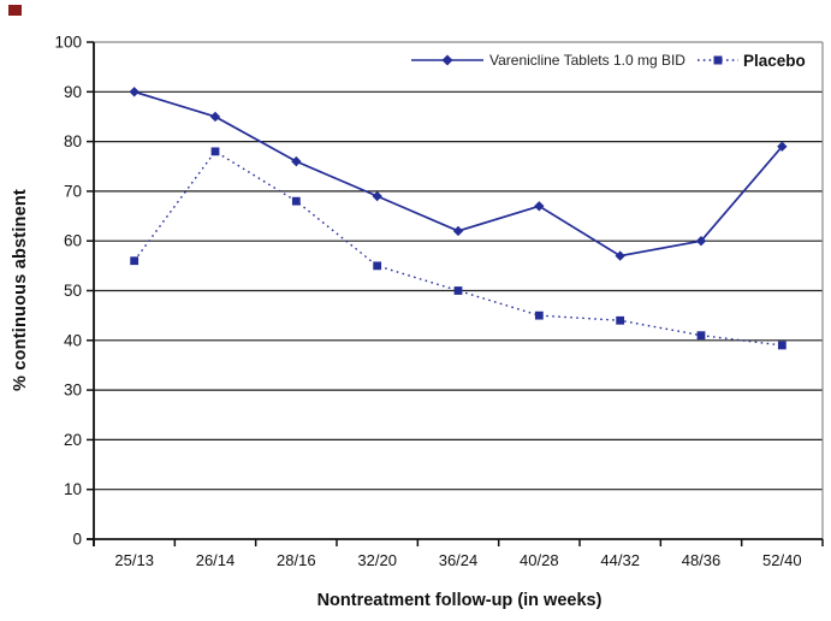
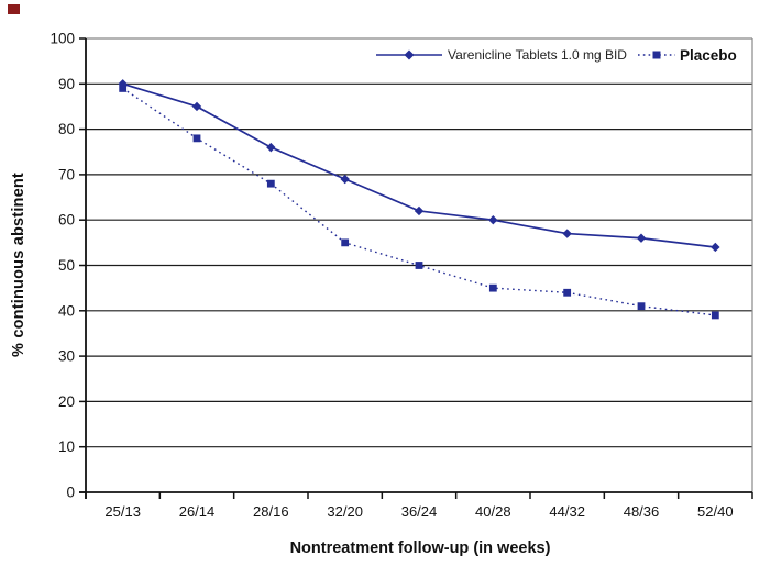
Placebo/25/13: 56 -> 89
Varenicline Tablets 1.0 mg BID/40/28: 67 -> 60
Varenicline Tablets 1.0 mg BID/48/36: 60 -> 56
Varenicline Tablets 1.0 mg BID/52/40: 79 -> 54
